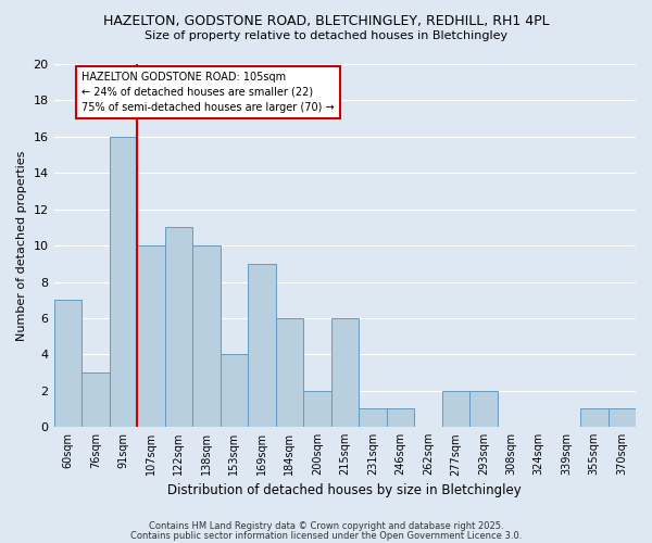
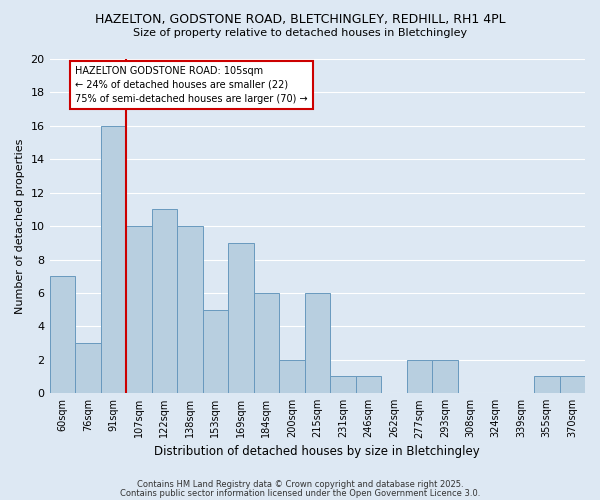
153sqm: 4 -> 5
